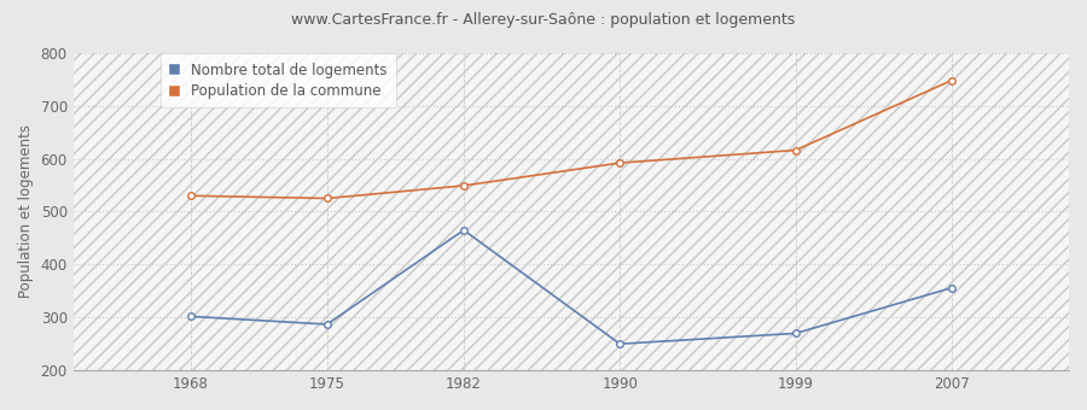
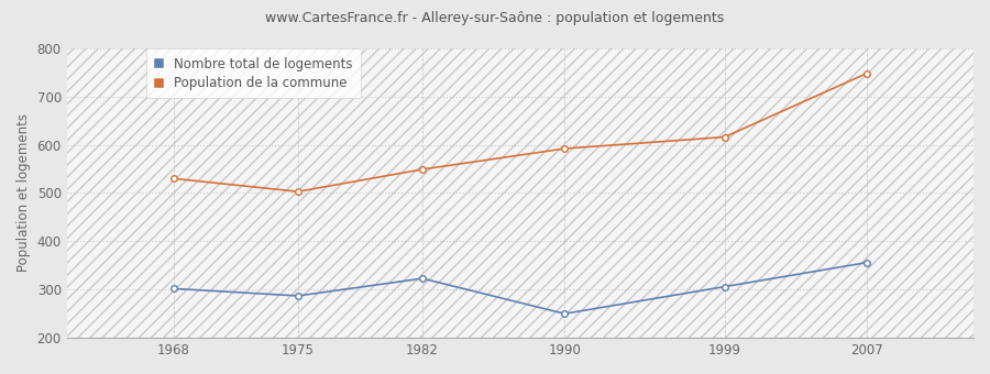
Population de la commune/1975: 525 -> 503
Nombre total de logements/1982: 465 -> 323
Nombre total de logements/1999: 270 -> 306
